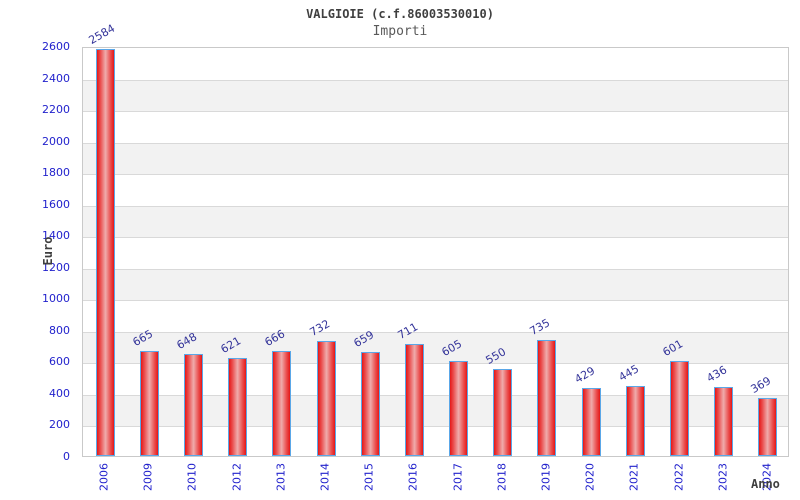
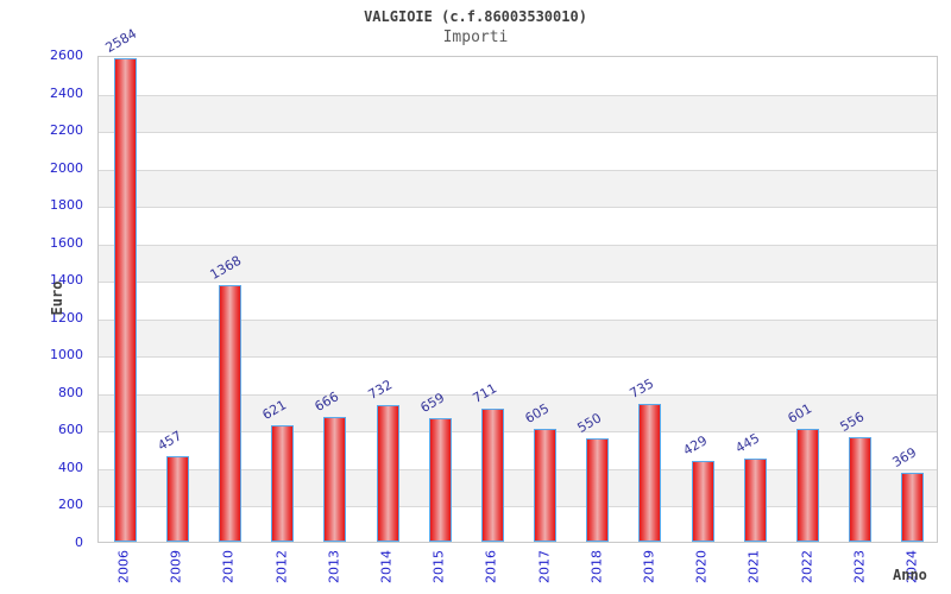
2009: 665 -> 457
2010: 648 -> 1368
2023: 436 -> 556
